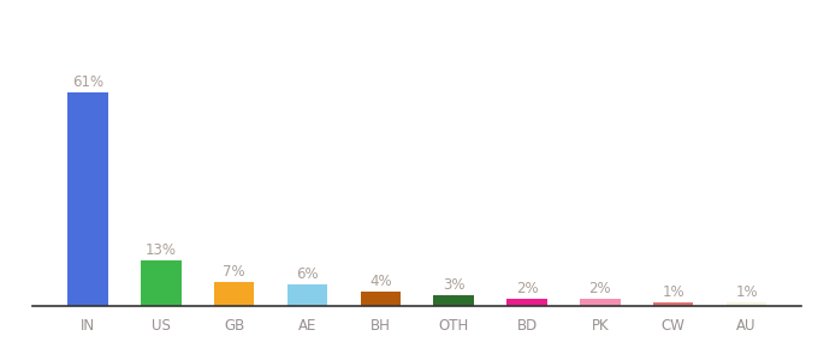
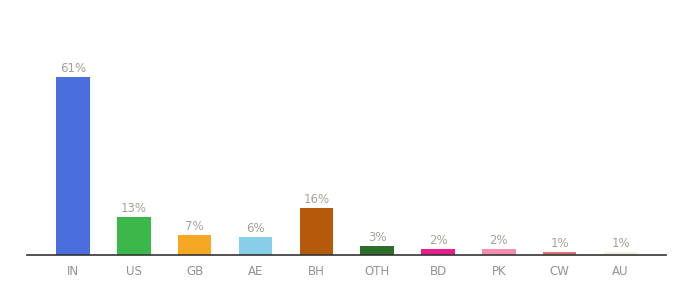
BH: 4% -> 16%
